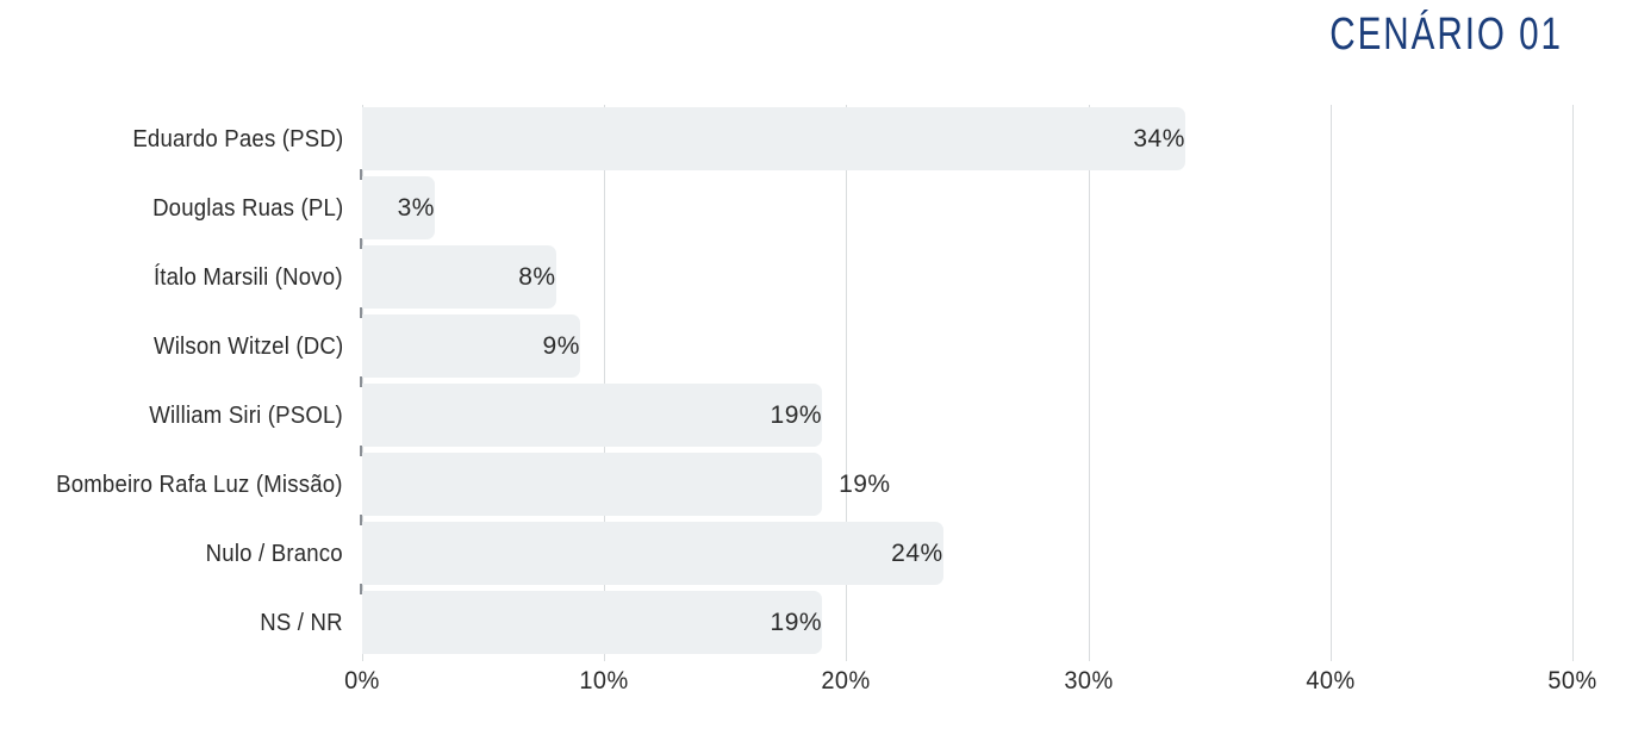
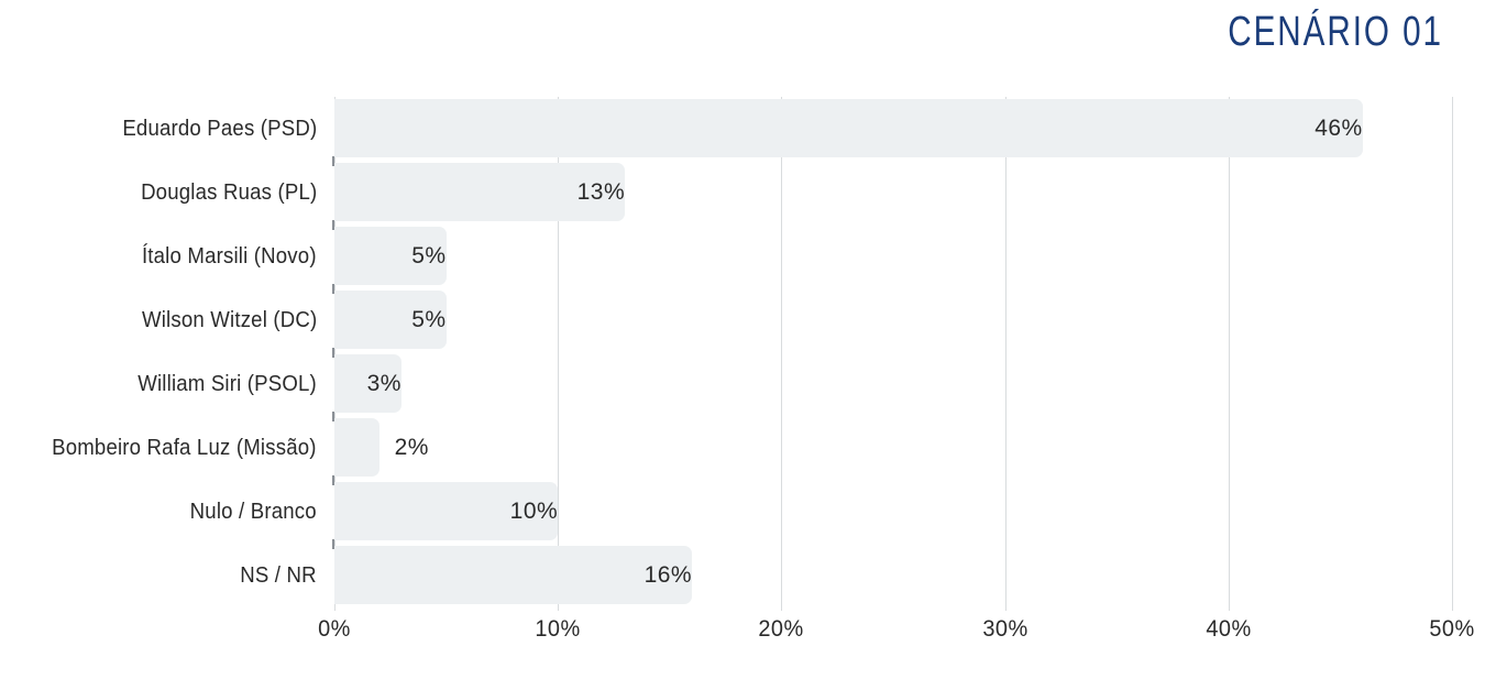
Eduardo Paes (PSD): 34% -> 46%
Douglas Ruas (PL): 3% -> 13%
Ítalo Marsili (Novo): 8% -> 5%
Wilson Witzel (DC): 9% -> 5%
William Siri (PSOL): 19% -> 3%
Bombeiro Rafa Luz (Missão): 19% -> 2%
Nulo / Branco: 24% -> 10%
NS / NR: 19% -> 16%
